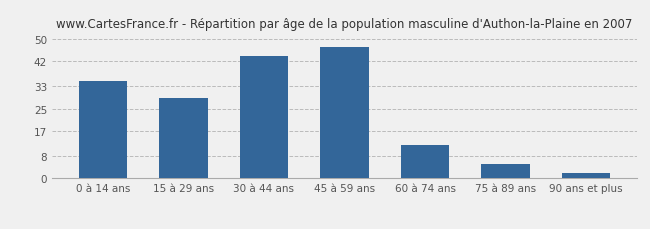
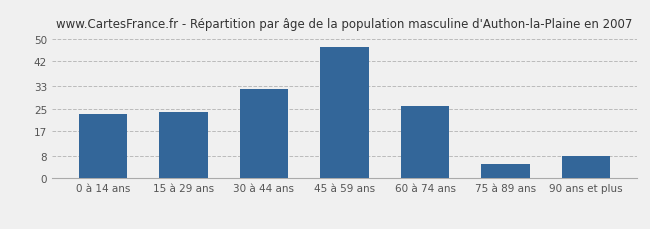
0 à 14 ans: 35 -> 23
15 à 29 ans: 29 -> 24
30 à 44 ans: 44 -> 32
60 à 74 ans: 12 -> 26
90 ans et plus: 2 -> 8
